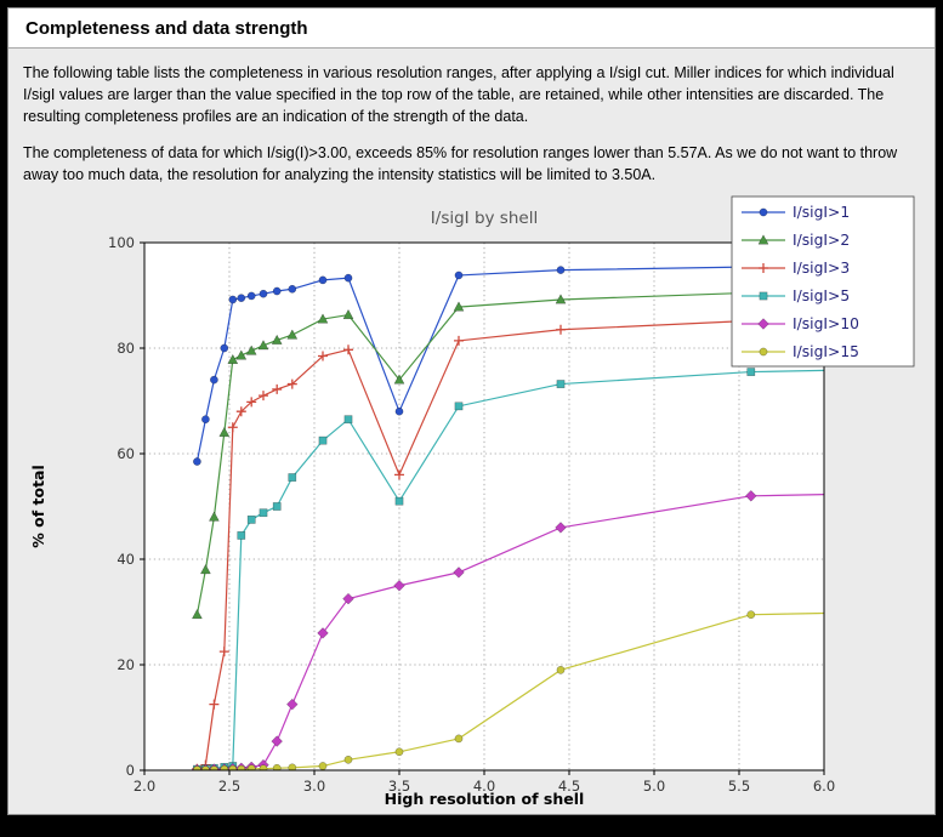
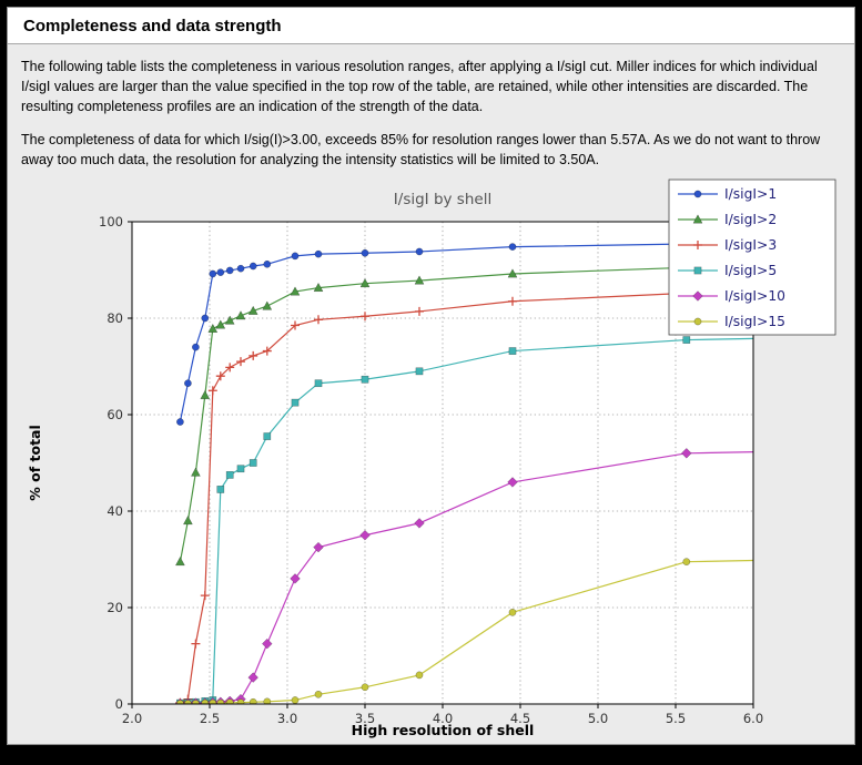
I/sigI>1/3.5: 68 -> 94
I/sigI>2/3.5: 74 -> 87
I/sigI>3/3.5: 56 -> 80
I/sigI>5/3.5: 51 -> 67
